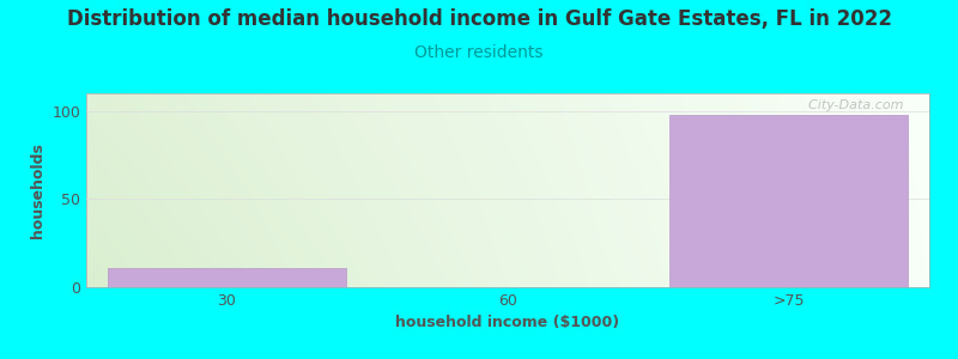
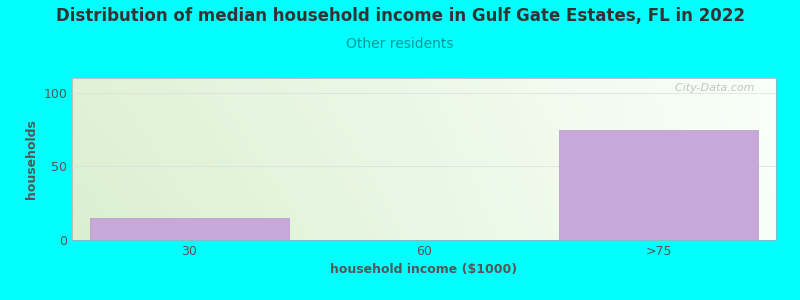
30: 11 -> 15
>75: 98 -> 75
